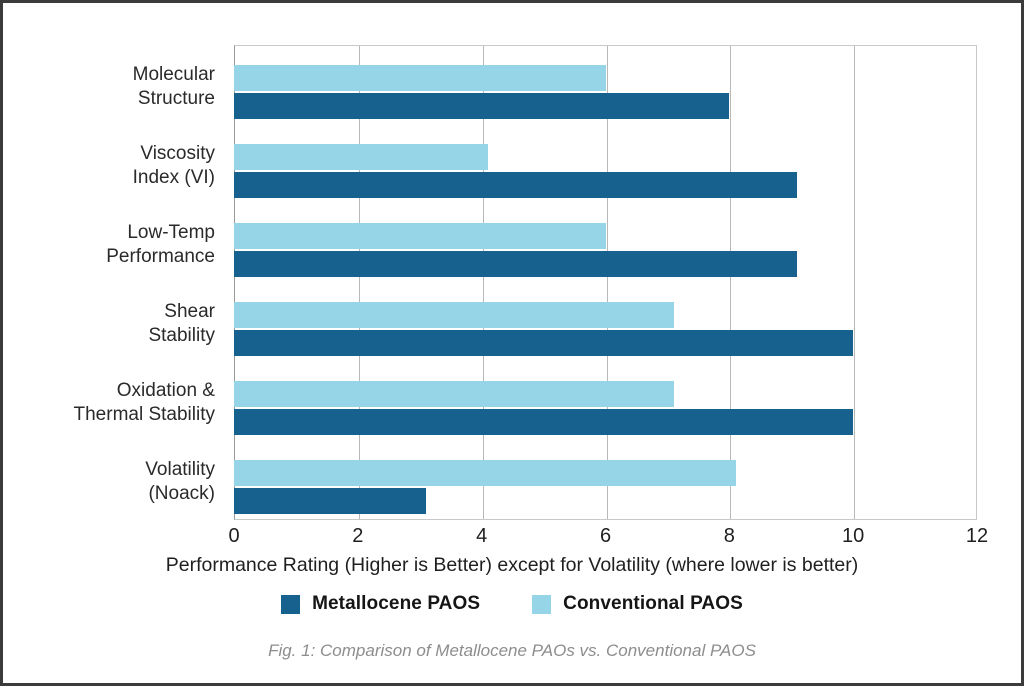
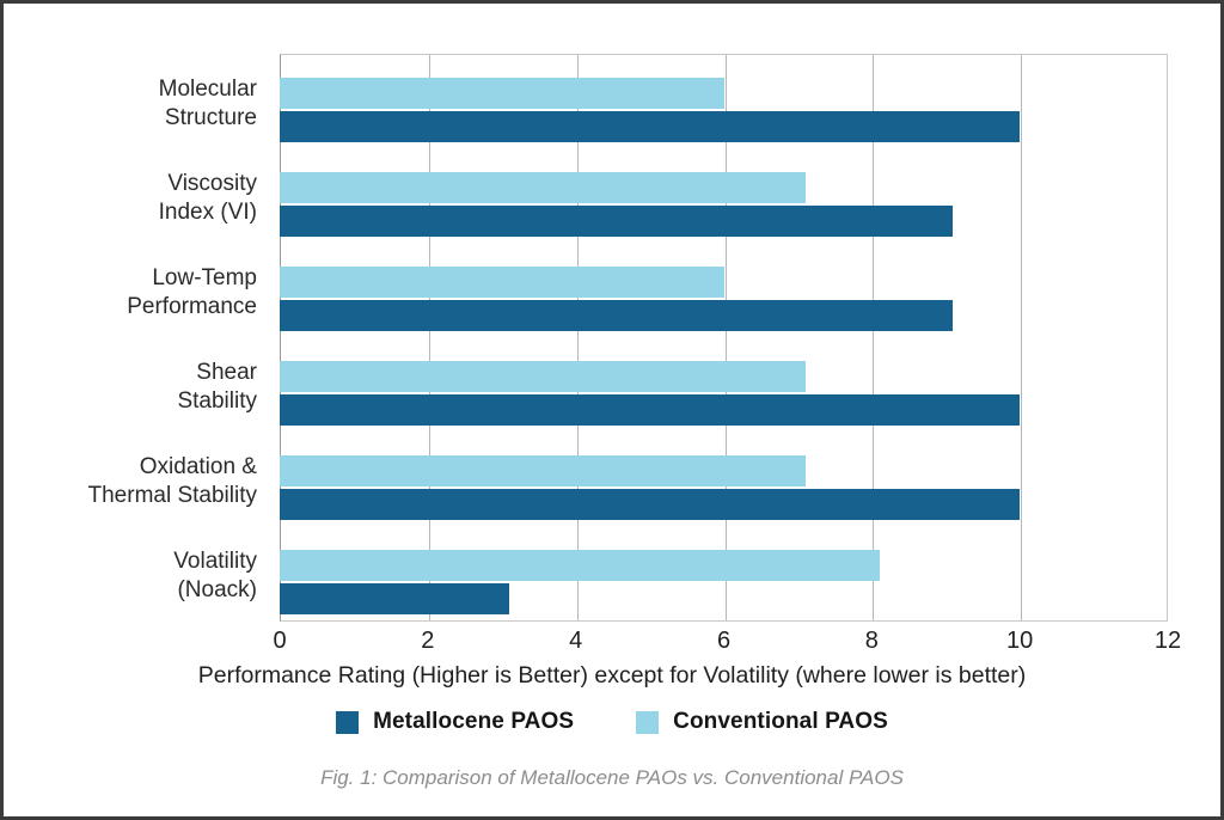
Metallocene PAOS/Molecular Structure: 8.0 -> 10.0
Conventional PAOS/Viscosity Index (VI): 4.1 -> 7.1
